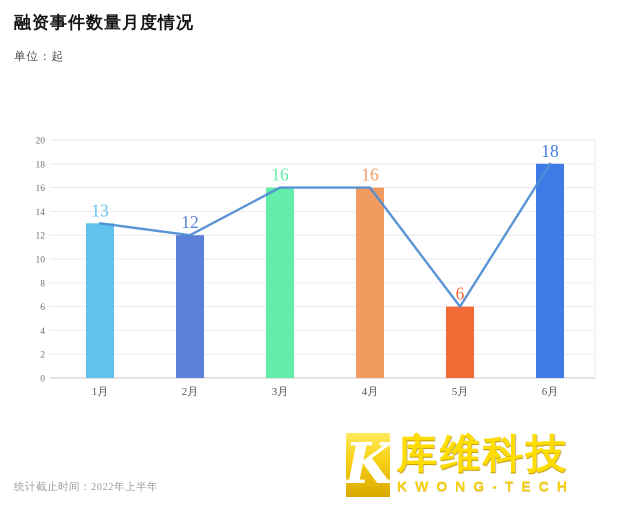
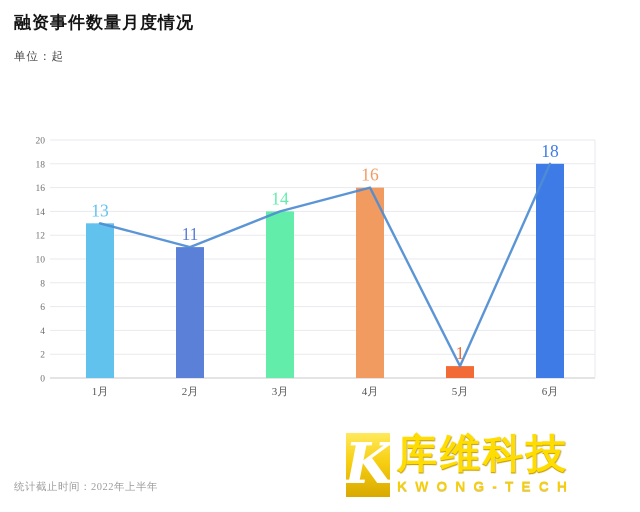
2月: 12 -> 11
3月: 16 -> 14
5月: 6 -> 1
